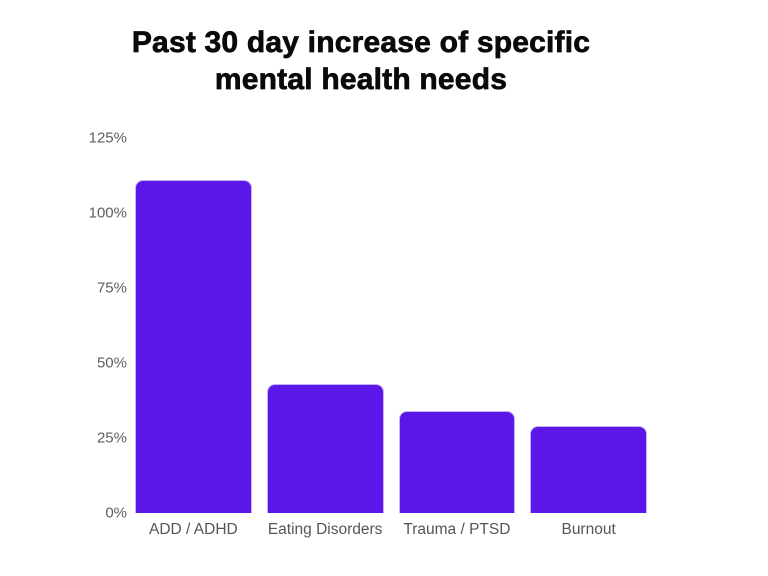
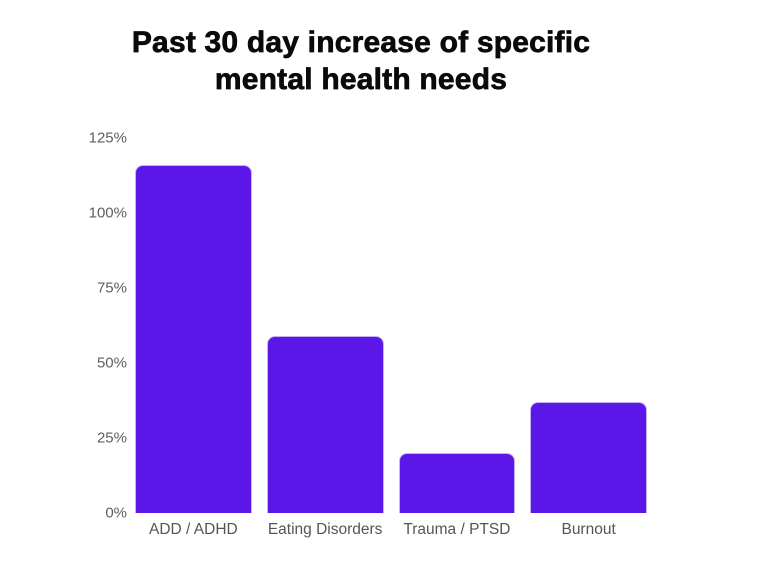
ADD / ADHD: 111% -> 116%
Eating Disorders: 43% -> 59%
Trauma / PTSD: 34% -> 20%
Burnout: 29% -> 37%
